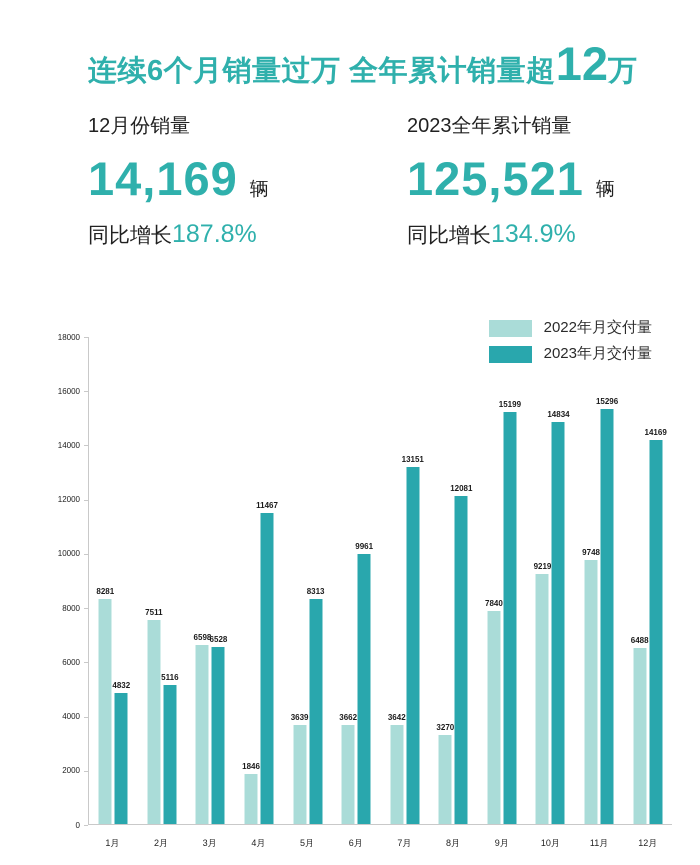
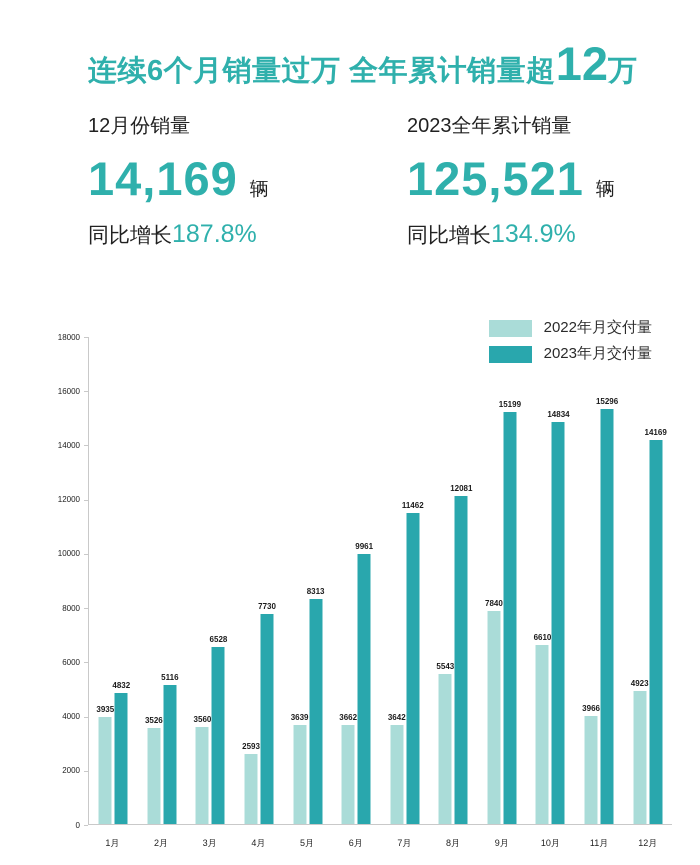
2022年月交付量/1月: 8281 -> 3935
2022年月交付量/2月: 7511 -> 3526
2022年月交付量/3月: 6598 -> 3560
2022年月交付量/4月: 1846 -> 2593
2023年月交付量/4月: 11467 -> 7730
2023年月交付量/7月: 13151 -> 11462
2022年月交付量/8月: 3270 -> 5543
2022年月交付量/10月: 9219 -> 6610
2022年月交付量/11月: 9748 -> 3966
2022年月交付量/12月: 6488 -> 4923
